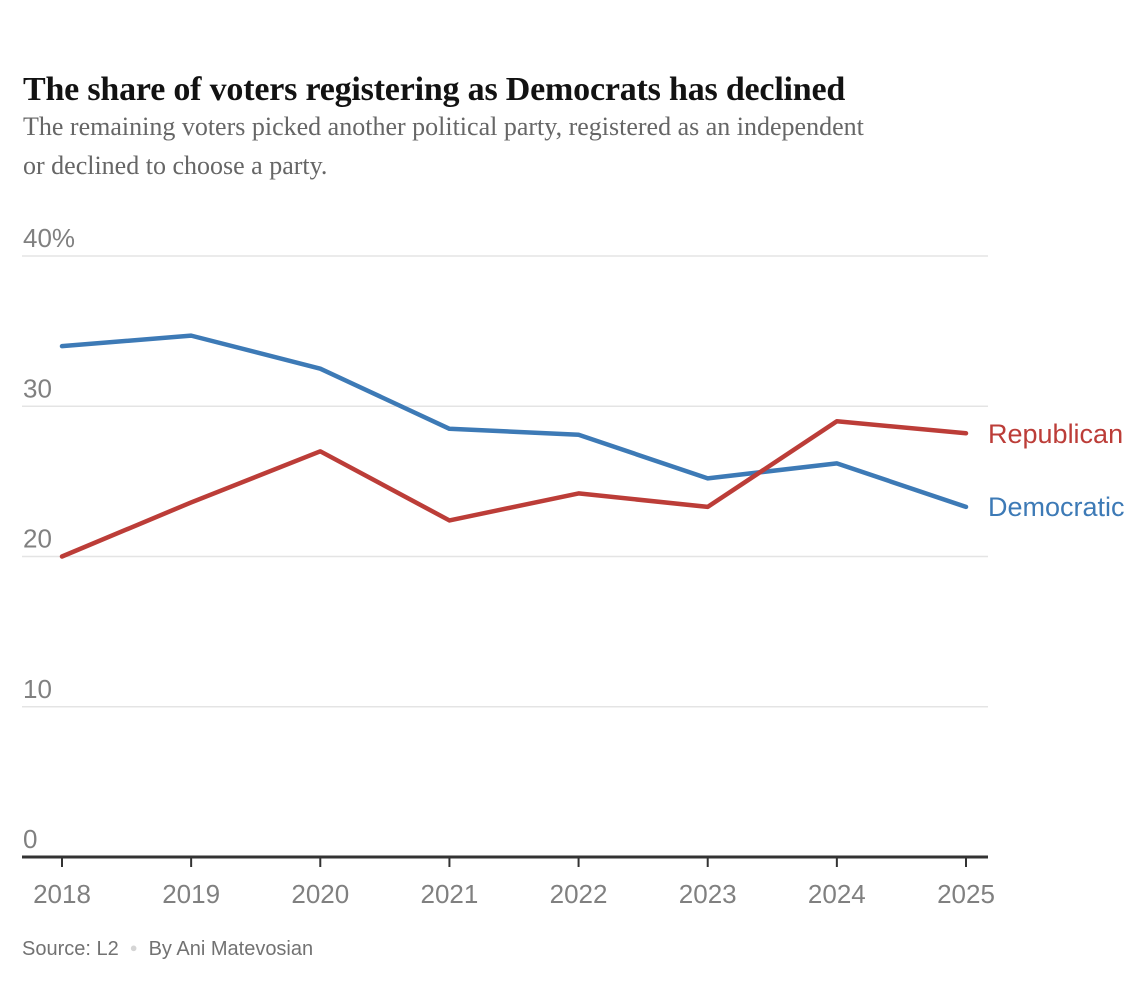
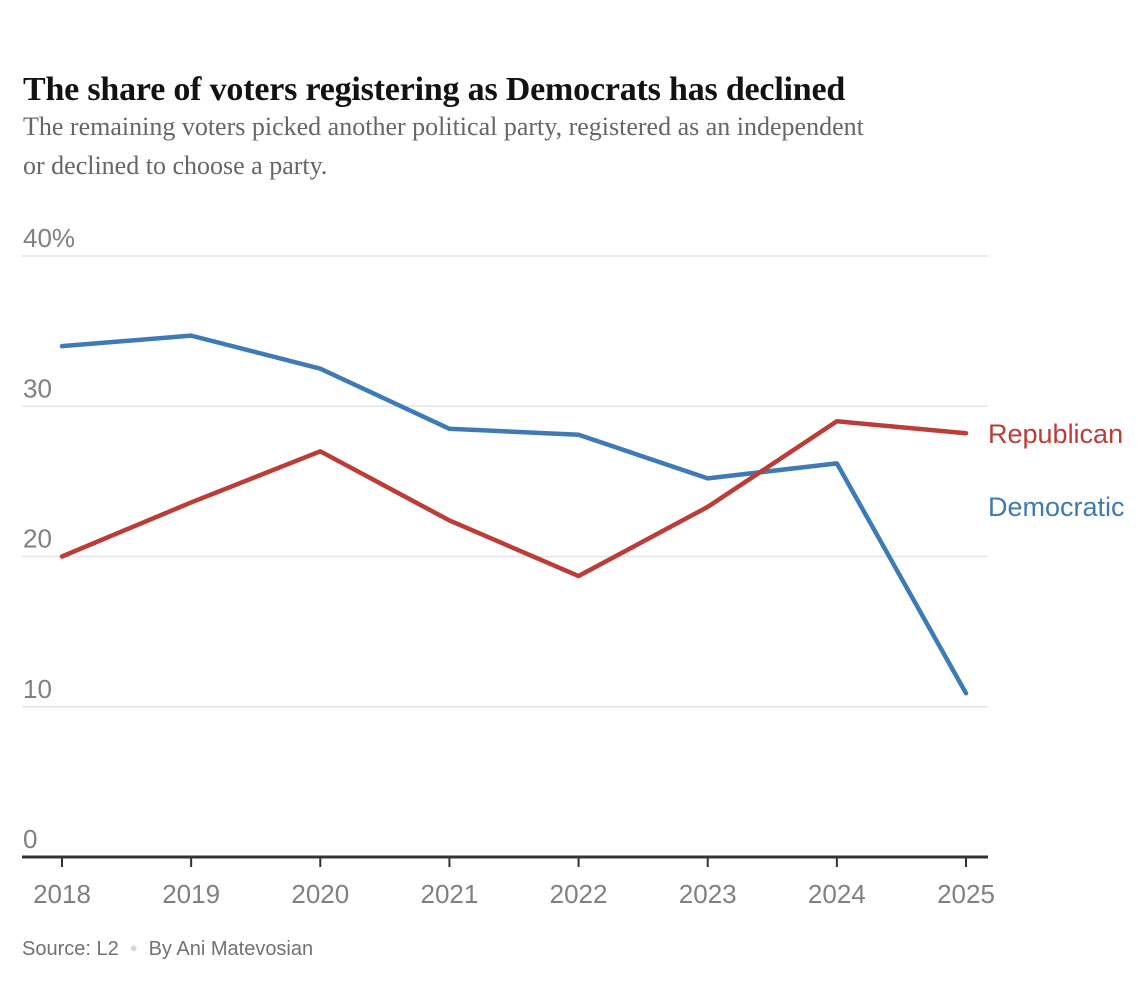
Republican/2022: 24.2% -> 18.7%
Democratic/2025: 23.3% -> 10.9%
